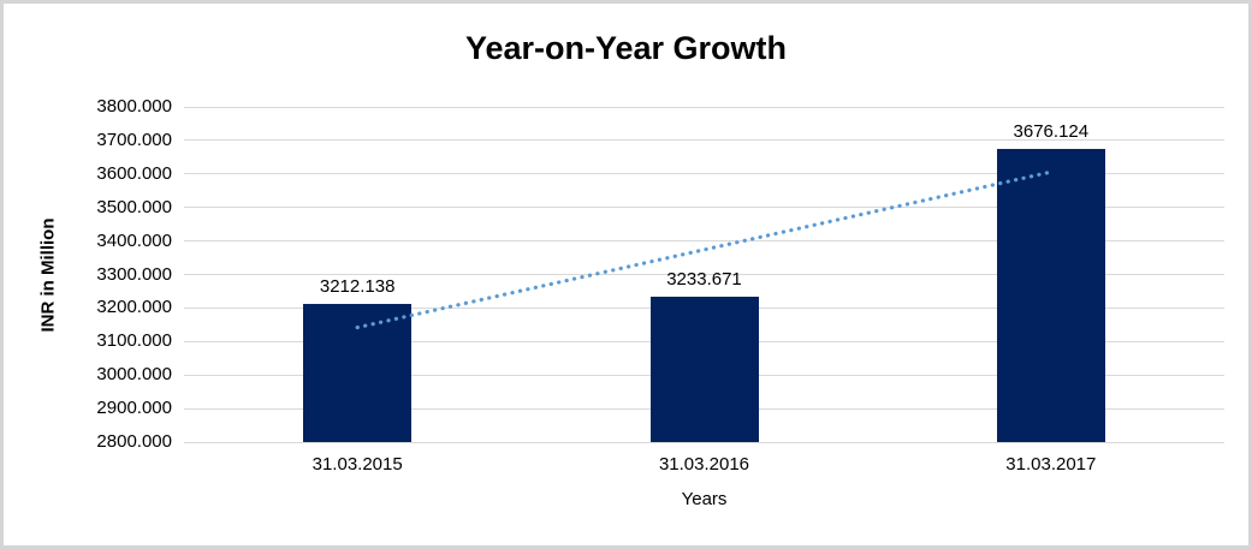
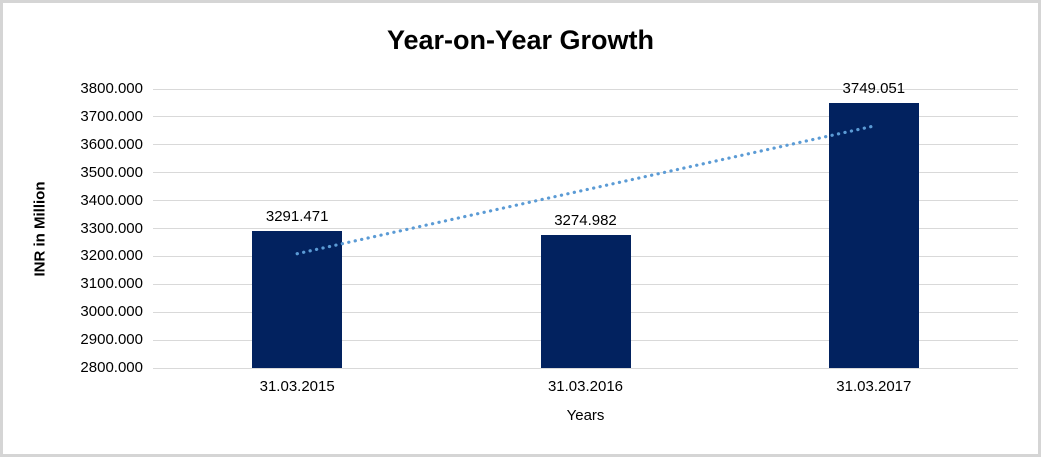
31.03.2015: 3212.138 -> 3291.471
31.03.2016: 3233.671 -> 3274.982
31.03.2017: 3676.124 -> 3749.051
